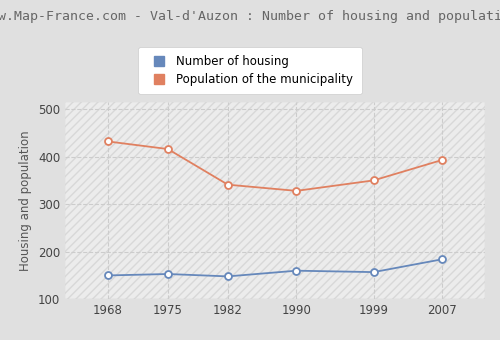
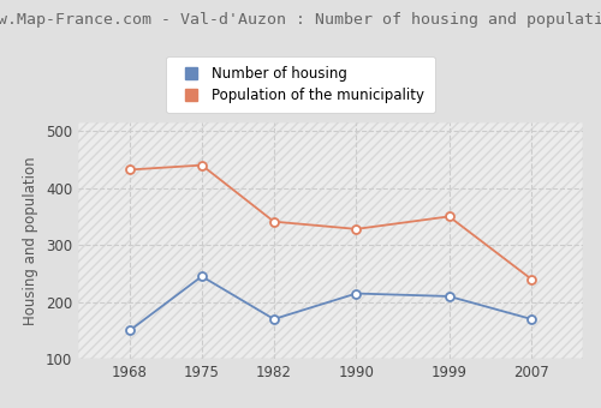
Number of housing/1975: 153 -> 245
Population of the municipality/1975: 416 -> 440
Number of housing/1982: 148 -> 170
Number of housing/1990: 160 -> 215
Number of housing/1999: 157 -> 210
Number of housing/2007: 184 -> 170
Population of the municipality/2007: 393 -> 240
